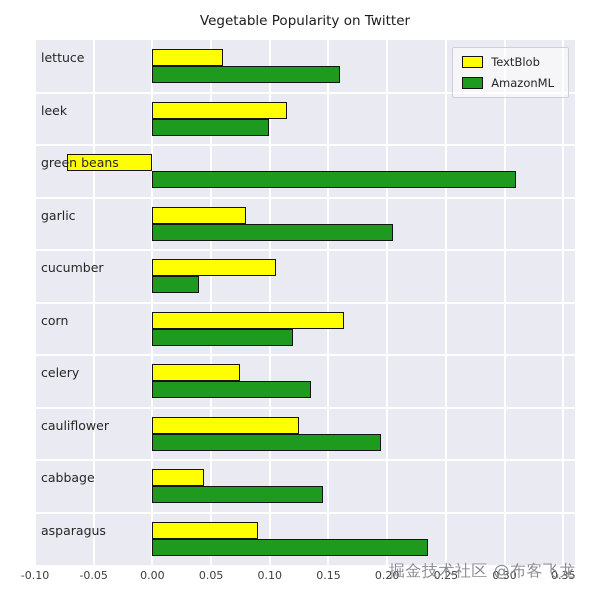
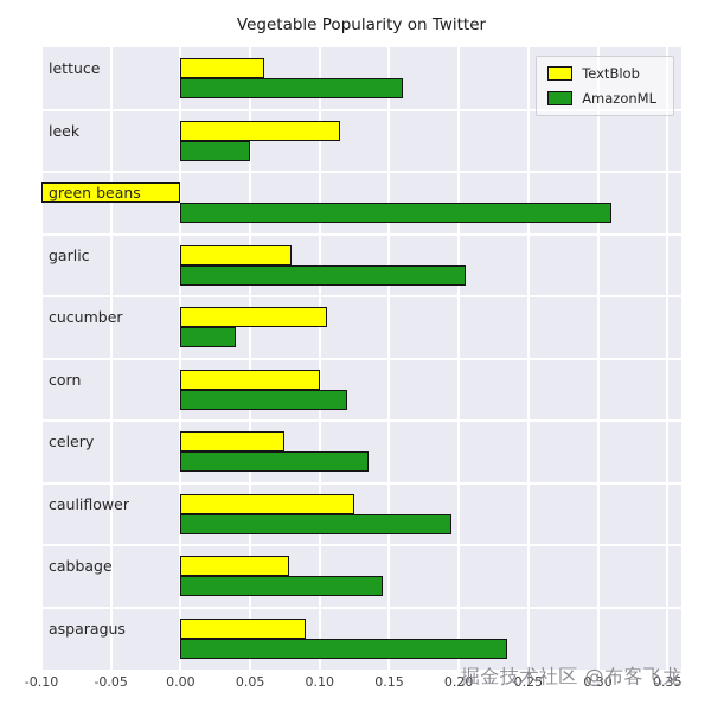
AmazonML/leek: 0.099 -> 0.050
TextBlob/green beans: -0.073 -> -0.100
TextBlob/corn: 0.163 -> 0.100
TextBlob/cabbage: 0.044 -> 0.078
